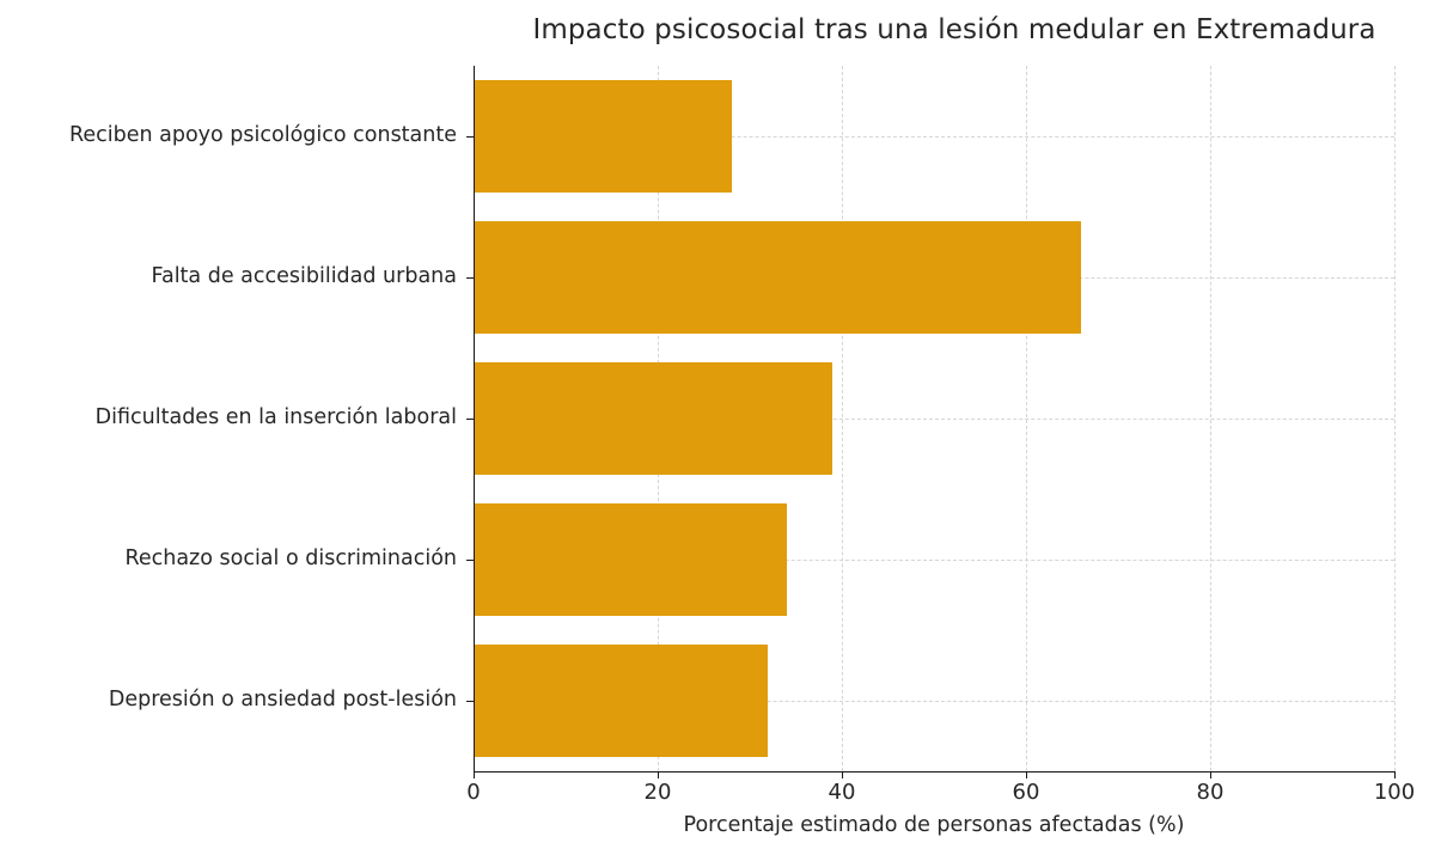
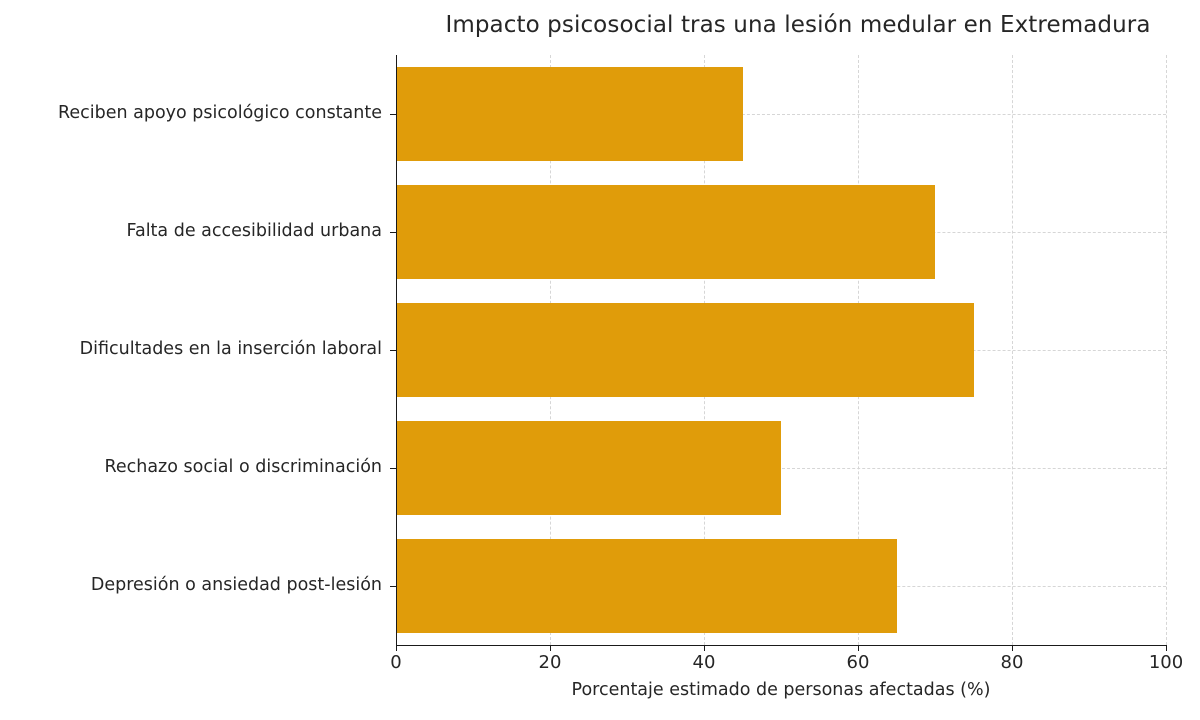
Depresión o ansiedad post-lesión: 32 -> 65
Rechazo social o discriminación: 34 -> 50
Dificultades en la inserción laboral: 39 -> 75
Falta de accesibilidad urbana: 66 -> 70
Reciben apoyo psicológico constante: 28 -> 45
